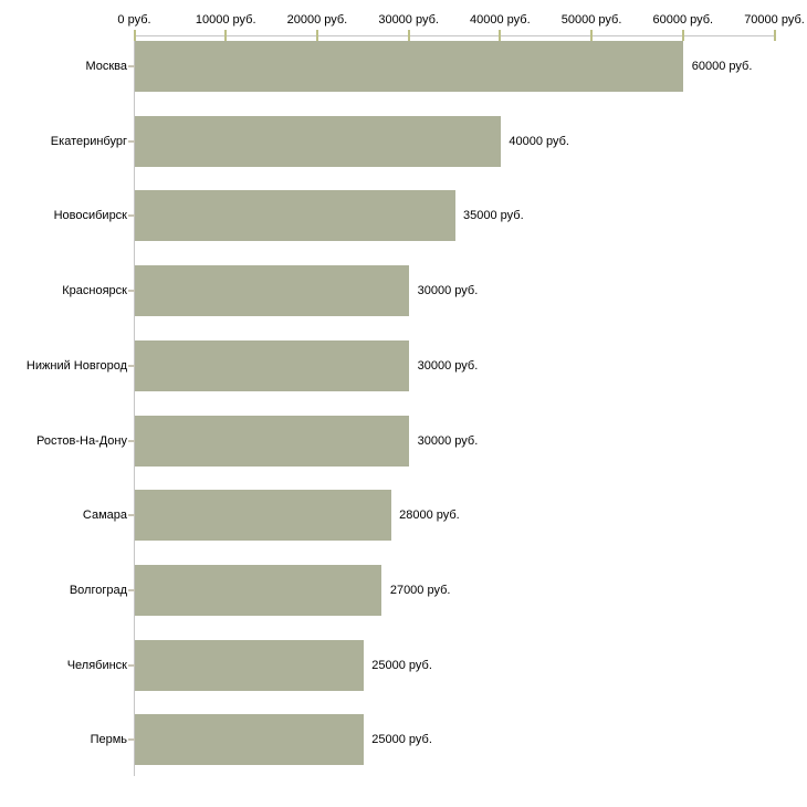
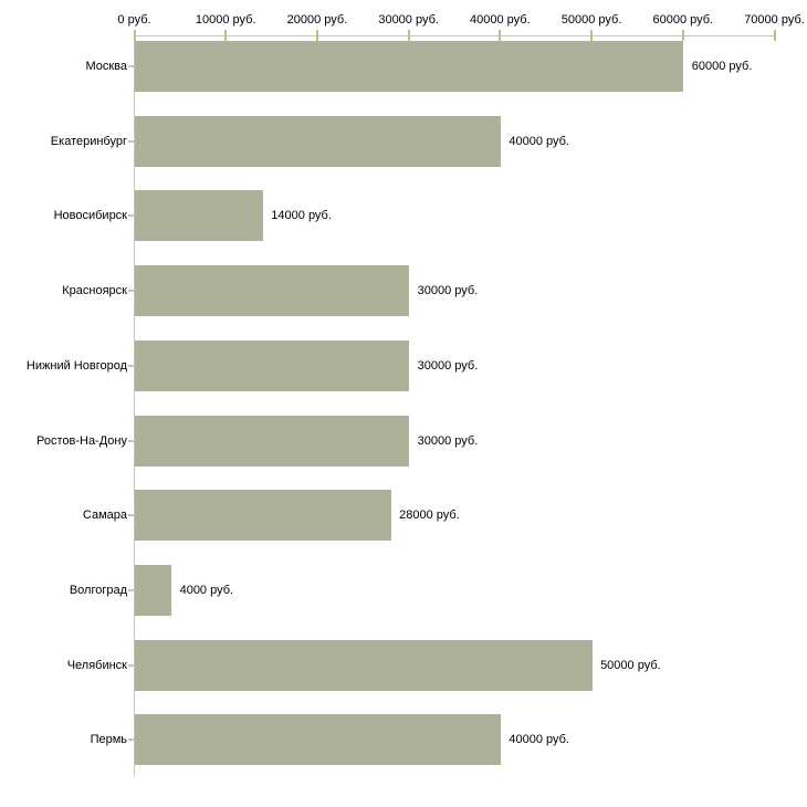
Новосибирск: 35000 -> 14000
Волгоград: 27000 -> 4000
Челябинск: 25000 -> 50000
Пермь: 25000 -> 40000
